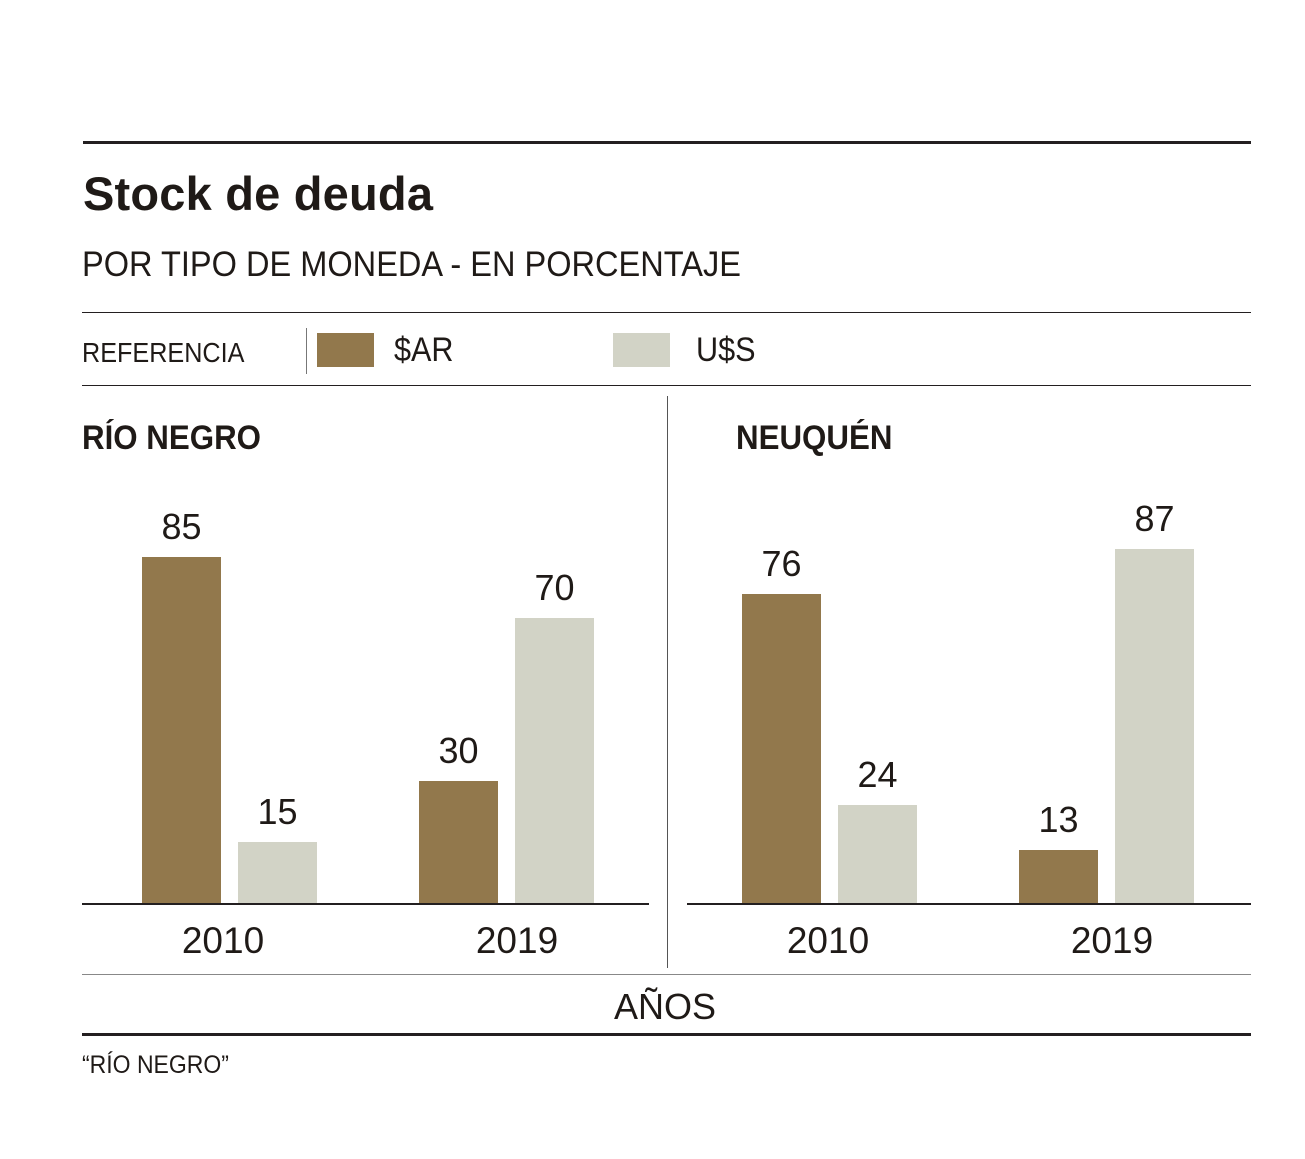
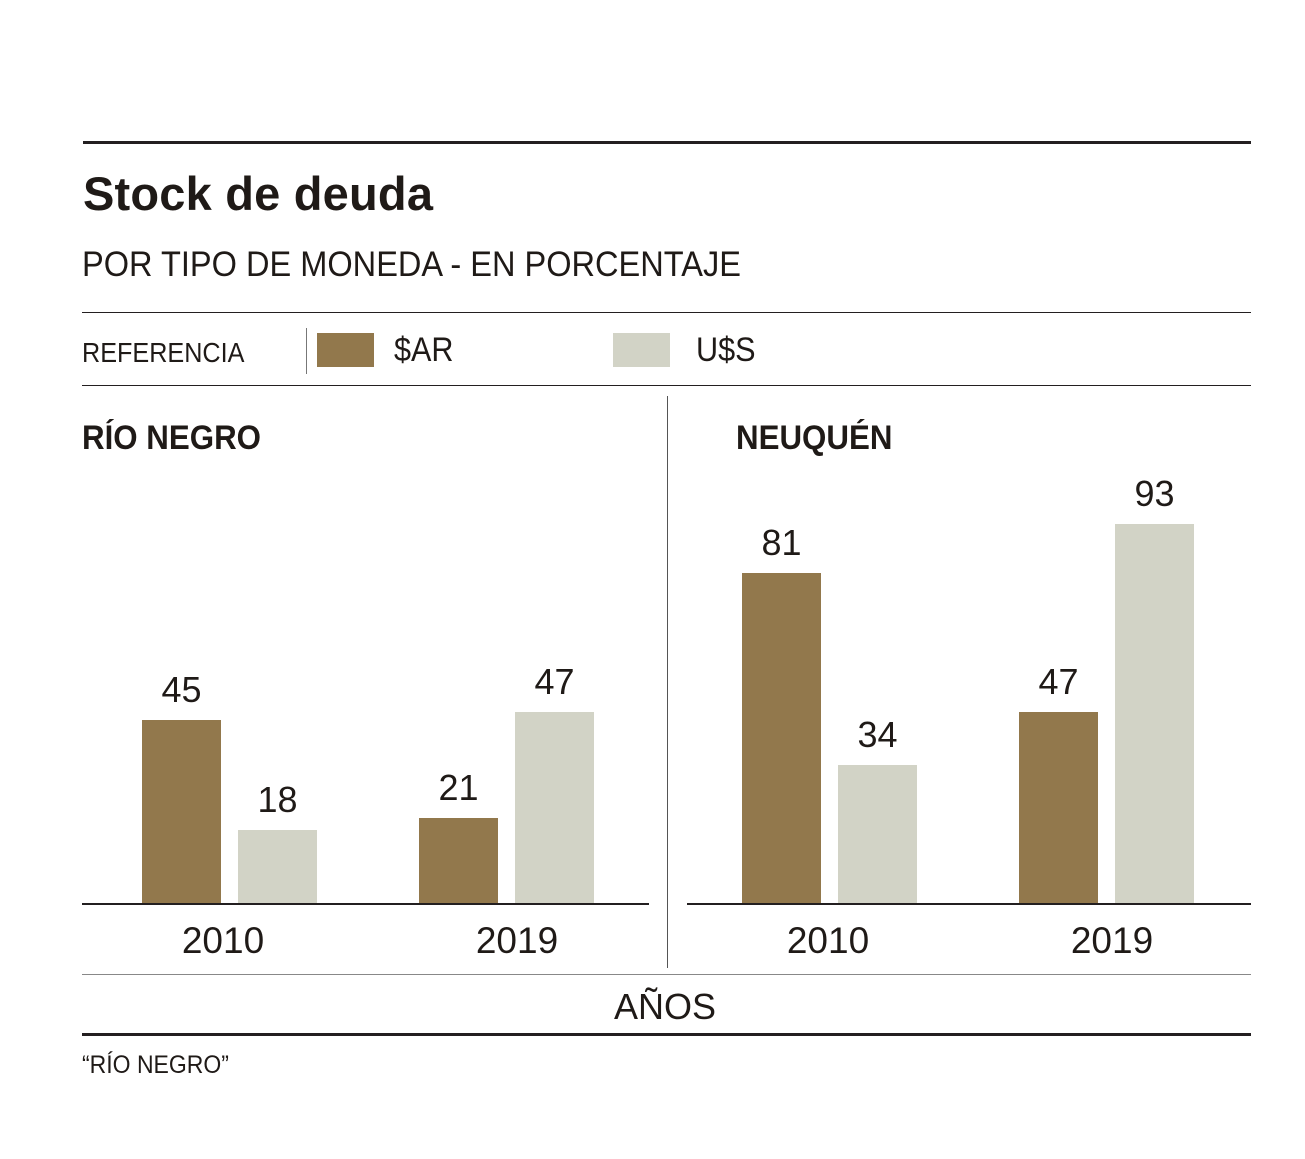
RÍO NEGRO/$AR/2010: 85 -> 45
RÍO NEGRO/U$S/2010: 15 -> 18
RÍO NEGRO/$AR/2019: 30 -> 21
RÍO NEGRO/U$S/2019: 70 -> 47
NEUQUÉN/$AR/2010: 76 -> 81
NEUQUÉN/U$S/2010: 24 -> 34
NEUQUÉN/$AR/2019: 13 -> 47
NEUQUÉN/U$S/2019: 87 -> 93
